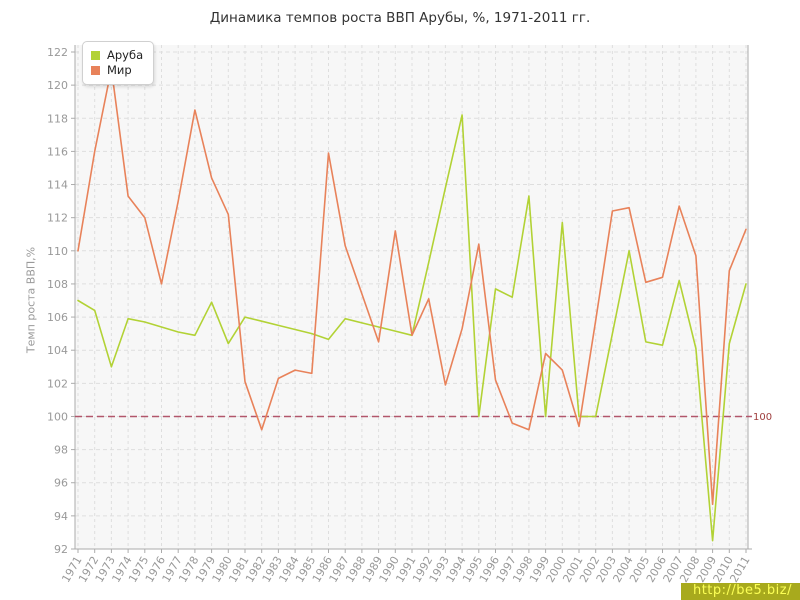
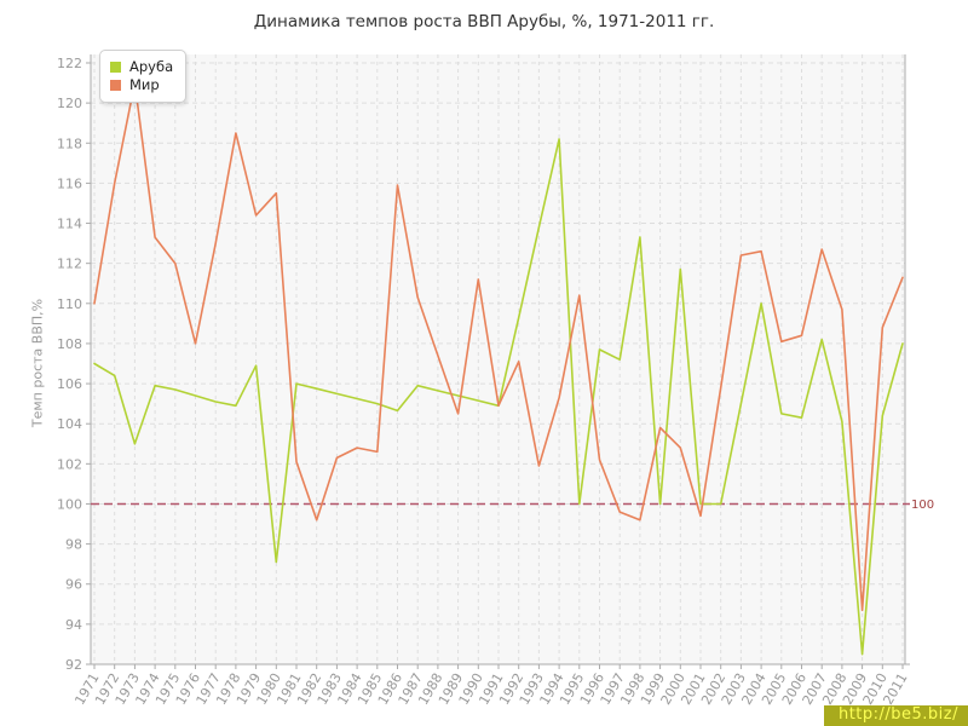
Аруба/1980: 104.4 -> 97.1
Мир/1980: 112.2 -> 115.5
